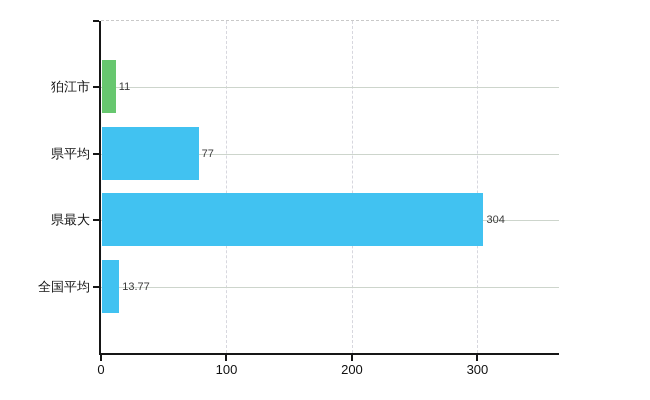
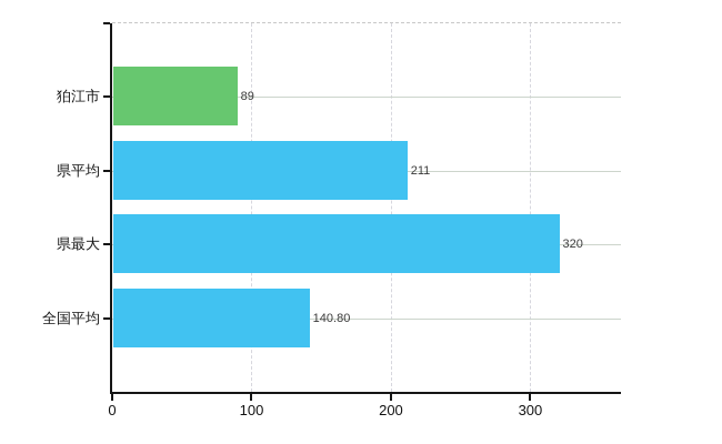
狛江市: 11 -> 89
県平均: 77 -> 211
県最大: 304 -> 320
全国平均: 13.77 -> 140.80
